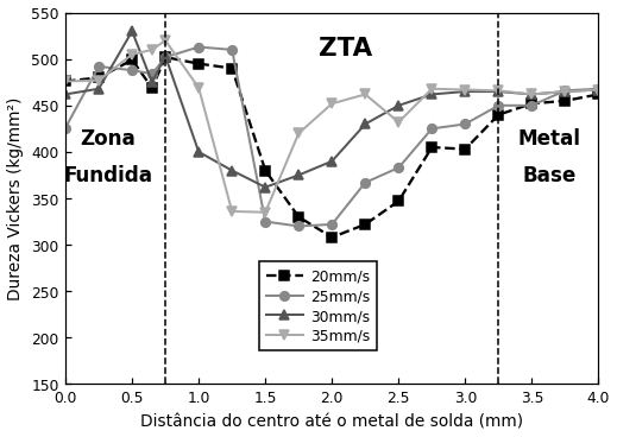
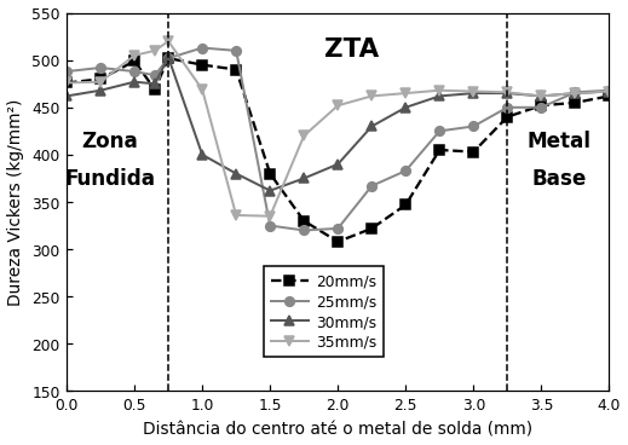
25mm/s/0.0: 426 -> 488
30mm/s/0.5: 530 -> 477
35mm/s/2.5: 432 -> 465
